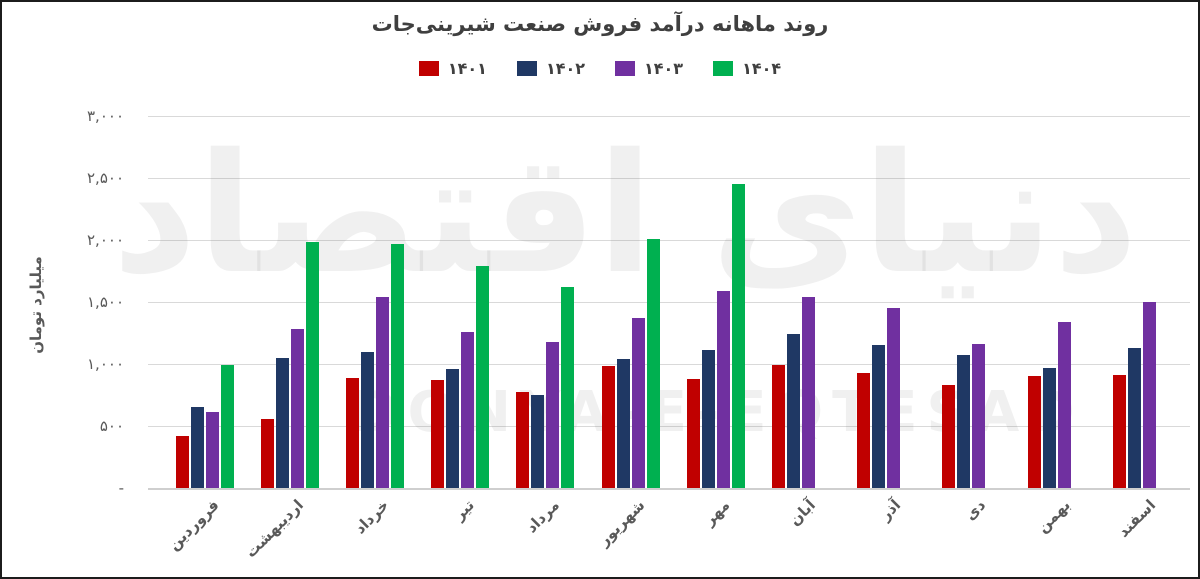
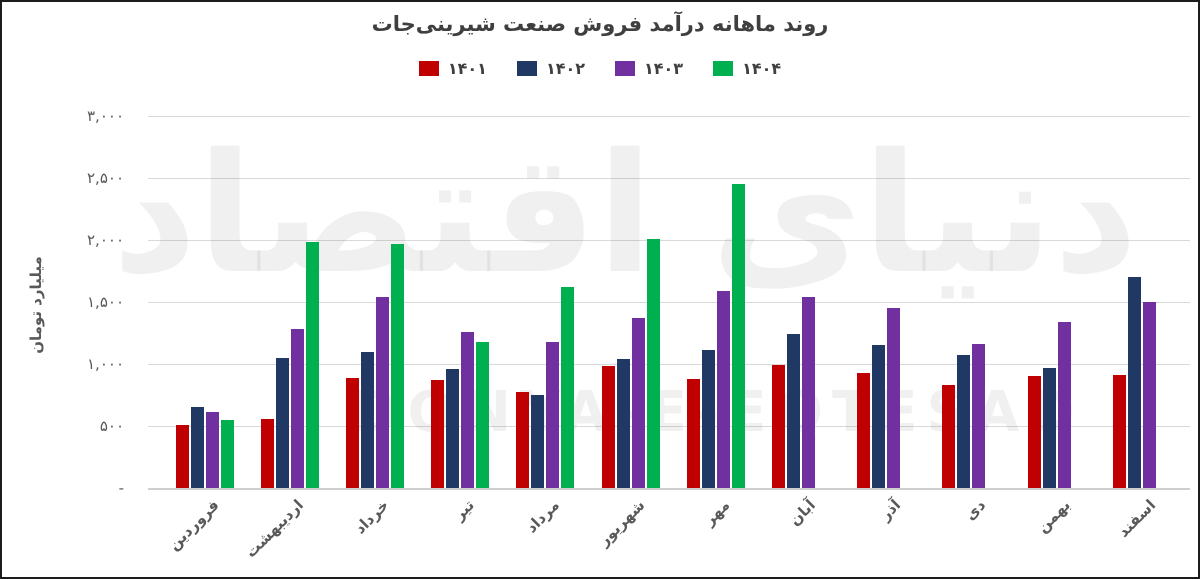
۱۴۰۱/فروردین: 420 -> 510
۱۴۰۴/فروردین: 990 -> 550
۱۴۰۴/تیر: 1790 -> 1180
۱۴۰۲/اسفند: 1130 -> 1700
